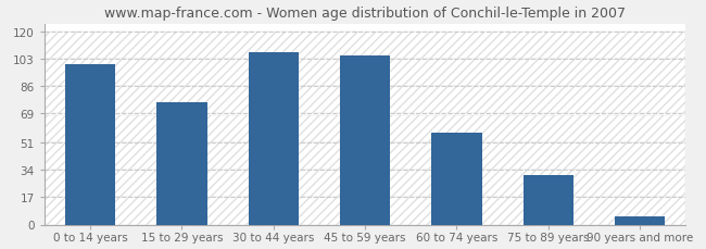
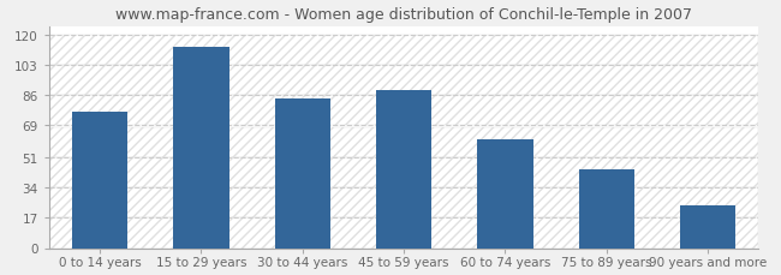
0 to 14 years: 100 -> 77
15 to 29 years: 76 -> 113
30 to 44 years: 107 -> 84
45 to 59 years: 105 -> 89
60 to 74 years: 57 -> 61
75 to 89 years: 31 -> 44
90 years and more: 5 -> 24
